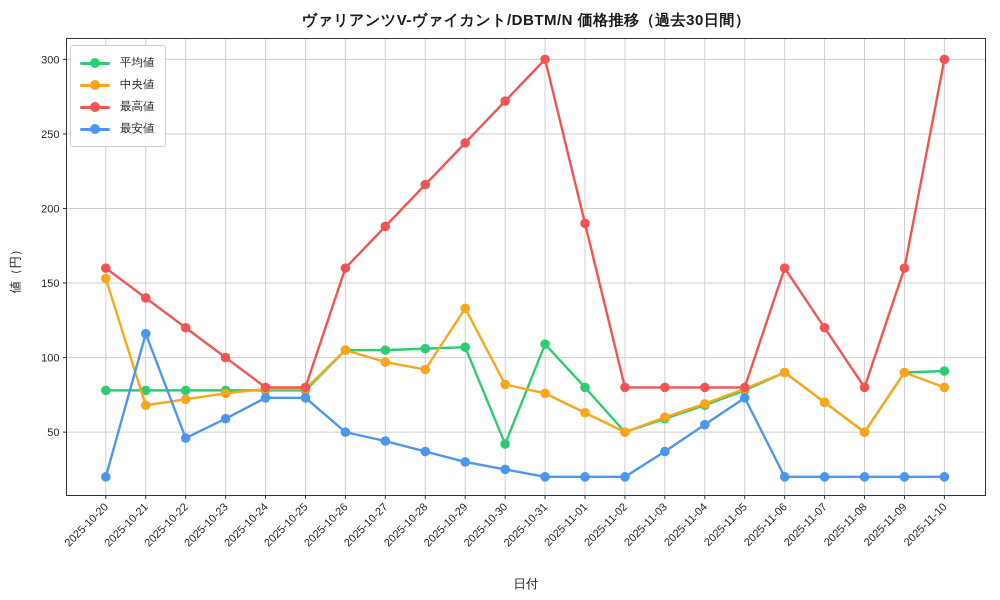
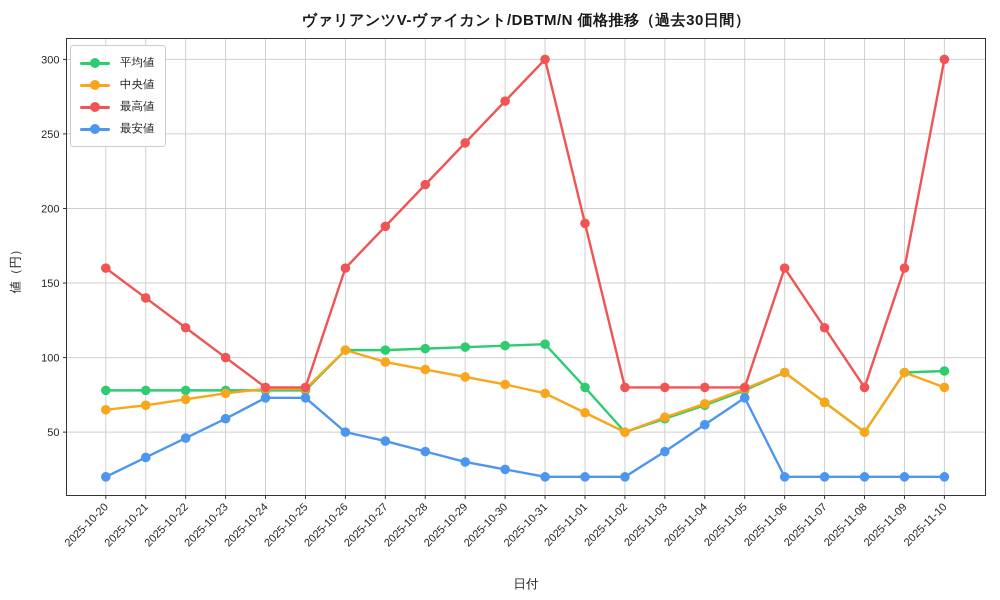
中央値/2025-10-20: 153 -> 65
最安値/2025-10-21: 116 -> 33
中央値/2025-10-29: 133 -> 87
平均値/2025-10-30: 42 -> 108
